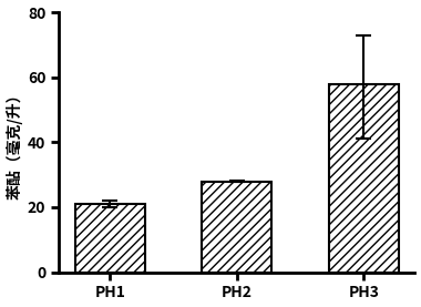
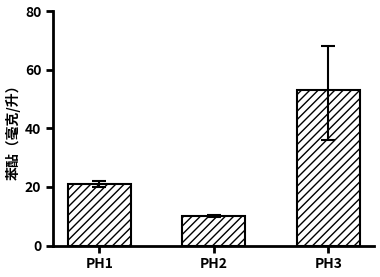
PH2: 28 -> 10
PH3: 58 -> 53
